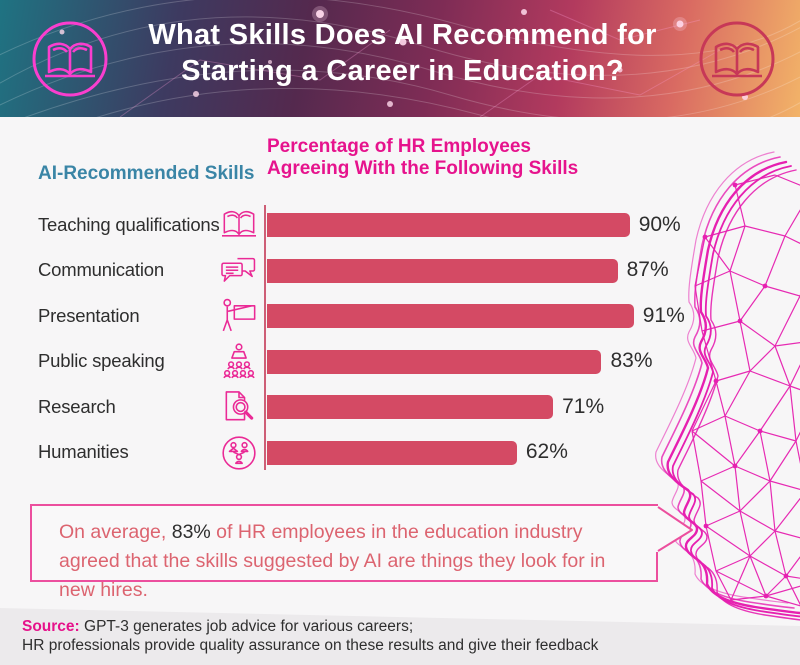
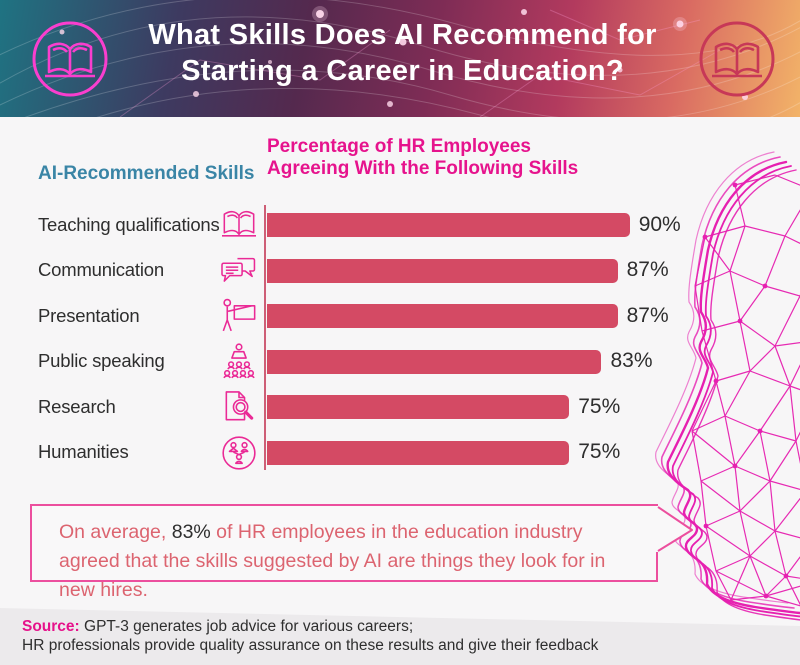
Presentation: 91% -> 87%
Research: 71% -> 75%
Humanities: 62% -> 75%
